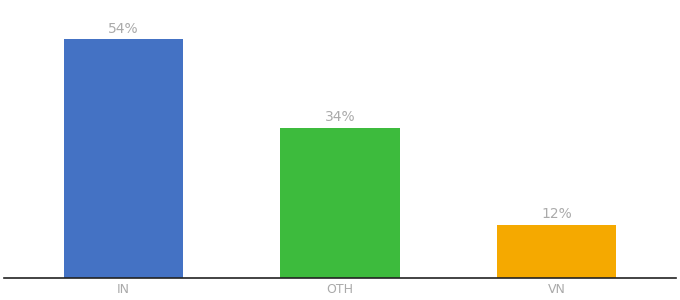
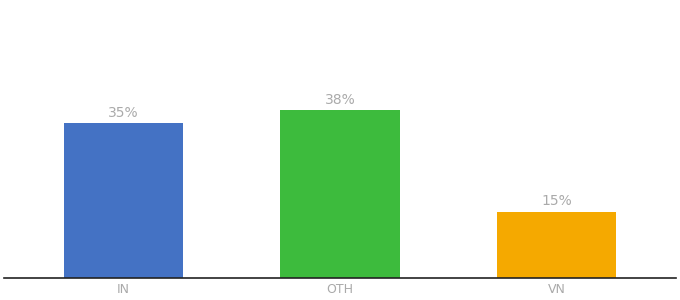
IN: 54% -> 35%
OTH: 34% -> 38%
VN: 12% -> 15%
